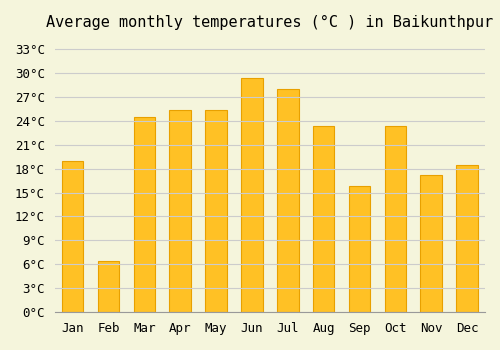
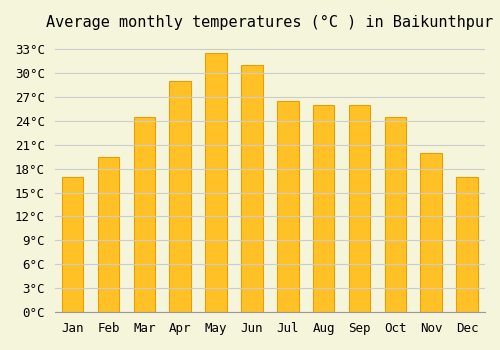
Jan: 19.0°C -> 17.0°C
Feb: 6.4°C -> 19.5°C
Apr: 25.4°C -> 29.0°C
May: 25.4°C -> 32.5°C
Jun: 29.4°C -> 31.0°C
Jul: 28.0°C -> 26.5°C
Aug: 23.4°C -> 26.0°C
Sep: 15.8°C -> 26.0°C
Oct: 23.4°C -> 24.5°C
Nov: 17.2°C -> 20.0°C
Dec: 18.4°C -> 17.0°C
